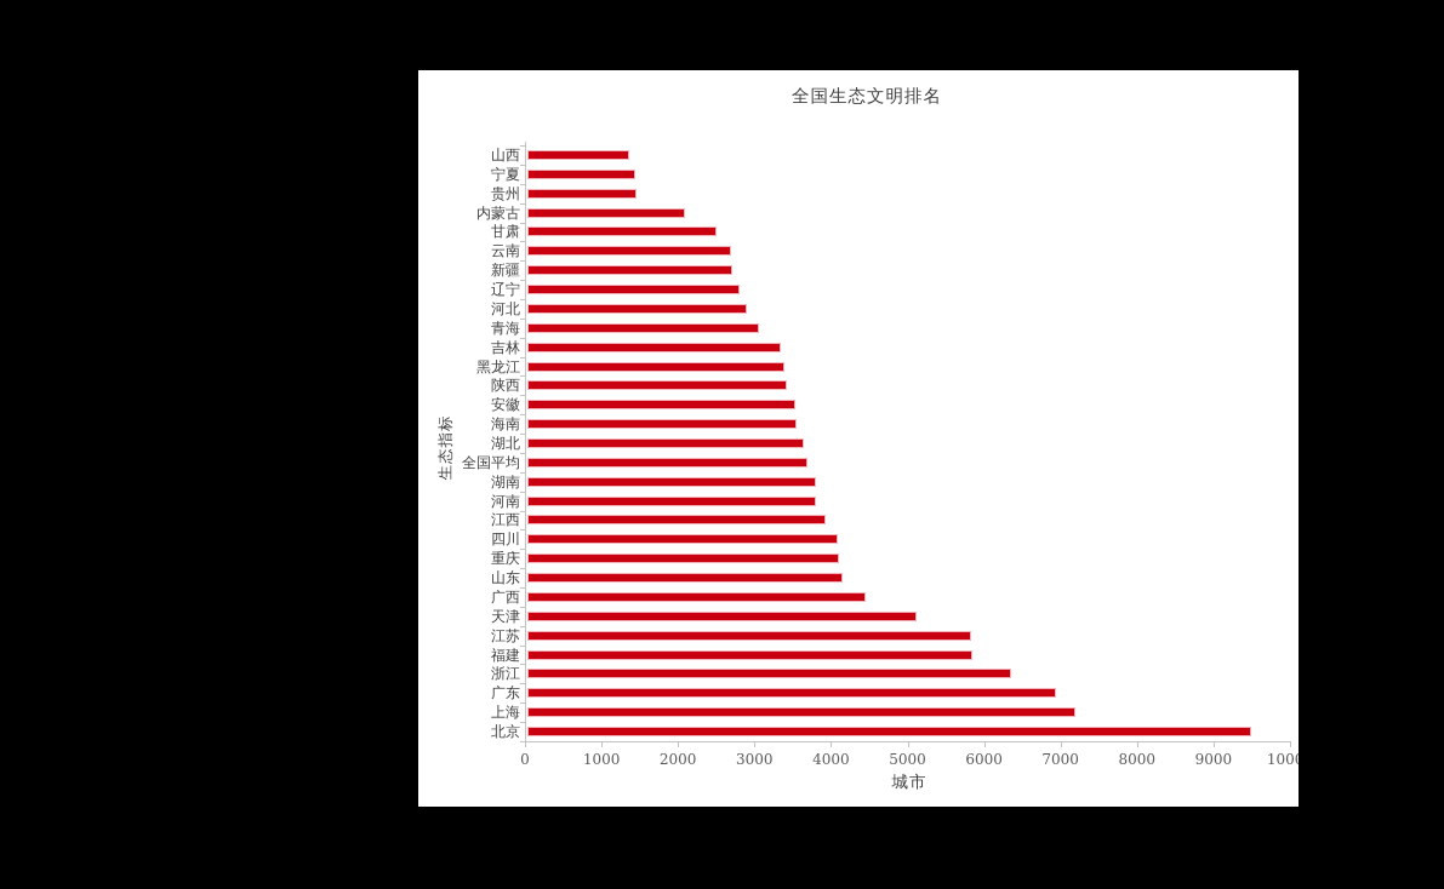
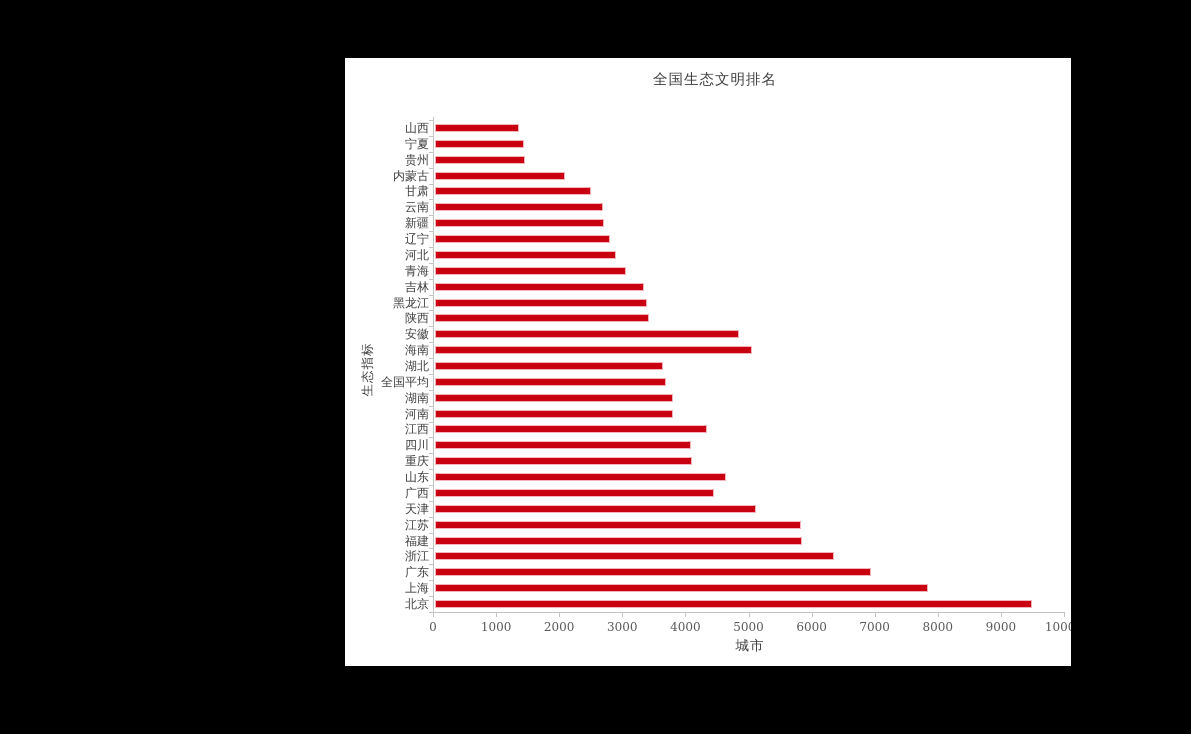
安徽: 3500 -> 4800
海南: 3500 -> 5000
江西: 3900 -> 4300
山东: 4100 -> 4600
上海: 7100 -> 7800
